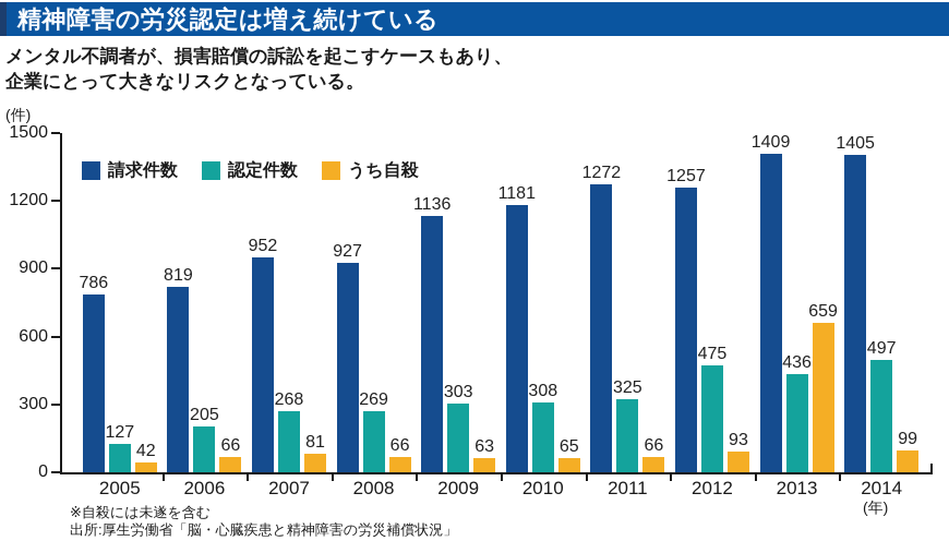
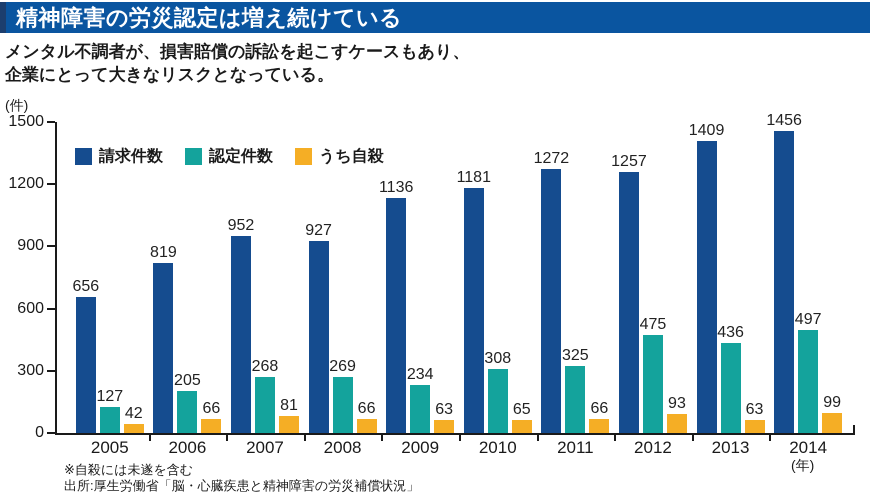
請求件数/2005: 786 -> 656
認定件数/2009: 303 -> 234
うち自殺/2013: 659 -> 63
請求件数/2014: 1405 -> 1456
